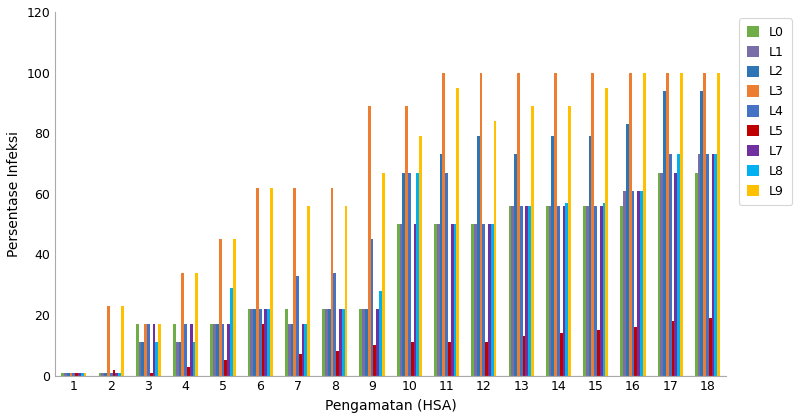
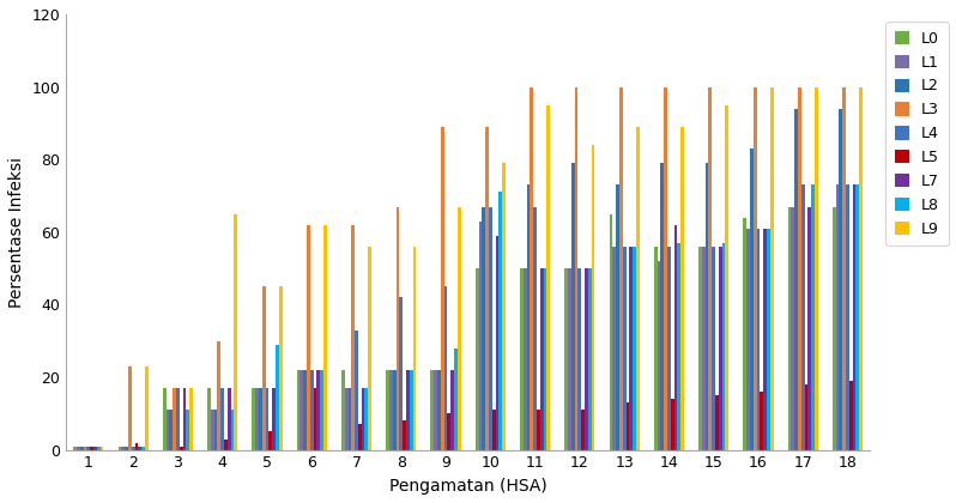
L3/4: 34 -> 30
L9/4: 34 -> 65
L3/8: 62 -> 67
L4/8: 34 -> 42
L1/10: 50 -> 63
L7/10: 50 -> 59
L8/10: 67 -> 71
L0/13: 56 -> 65
L1/14: 56 -> 52
L7/14: 56 -> 62
L0/16: 56 -> 64
